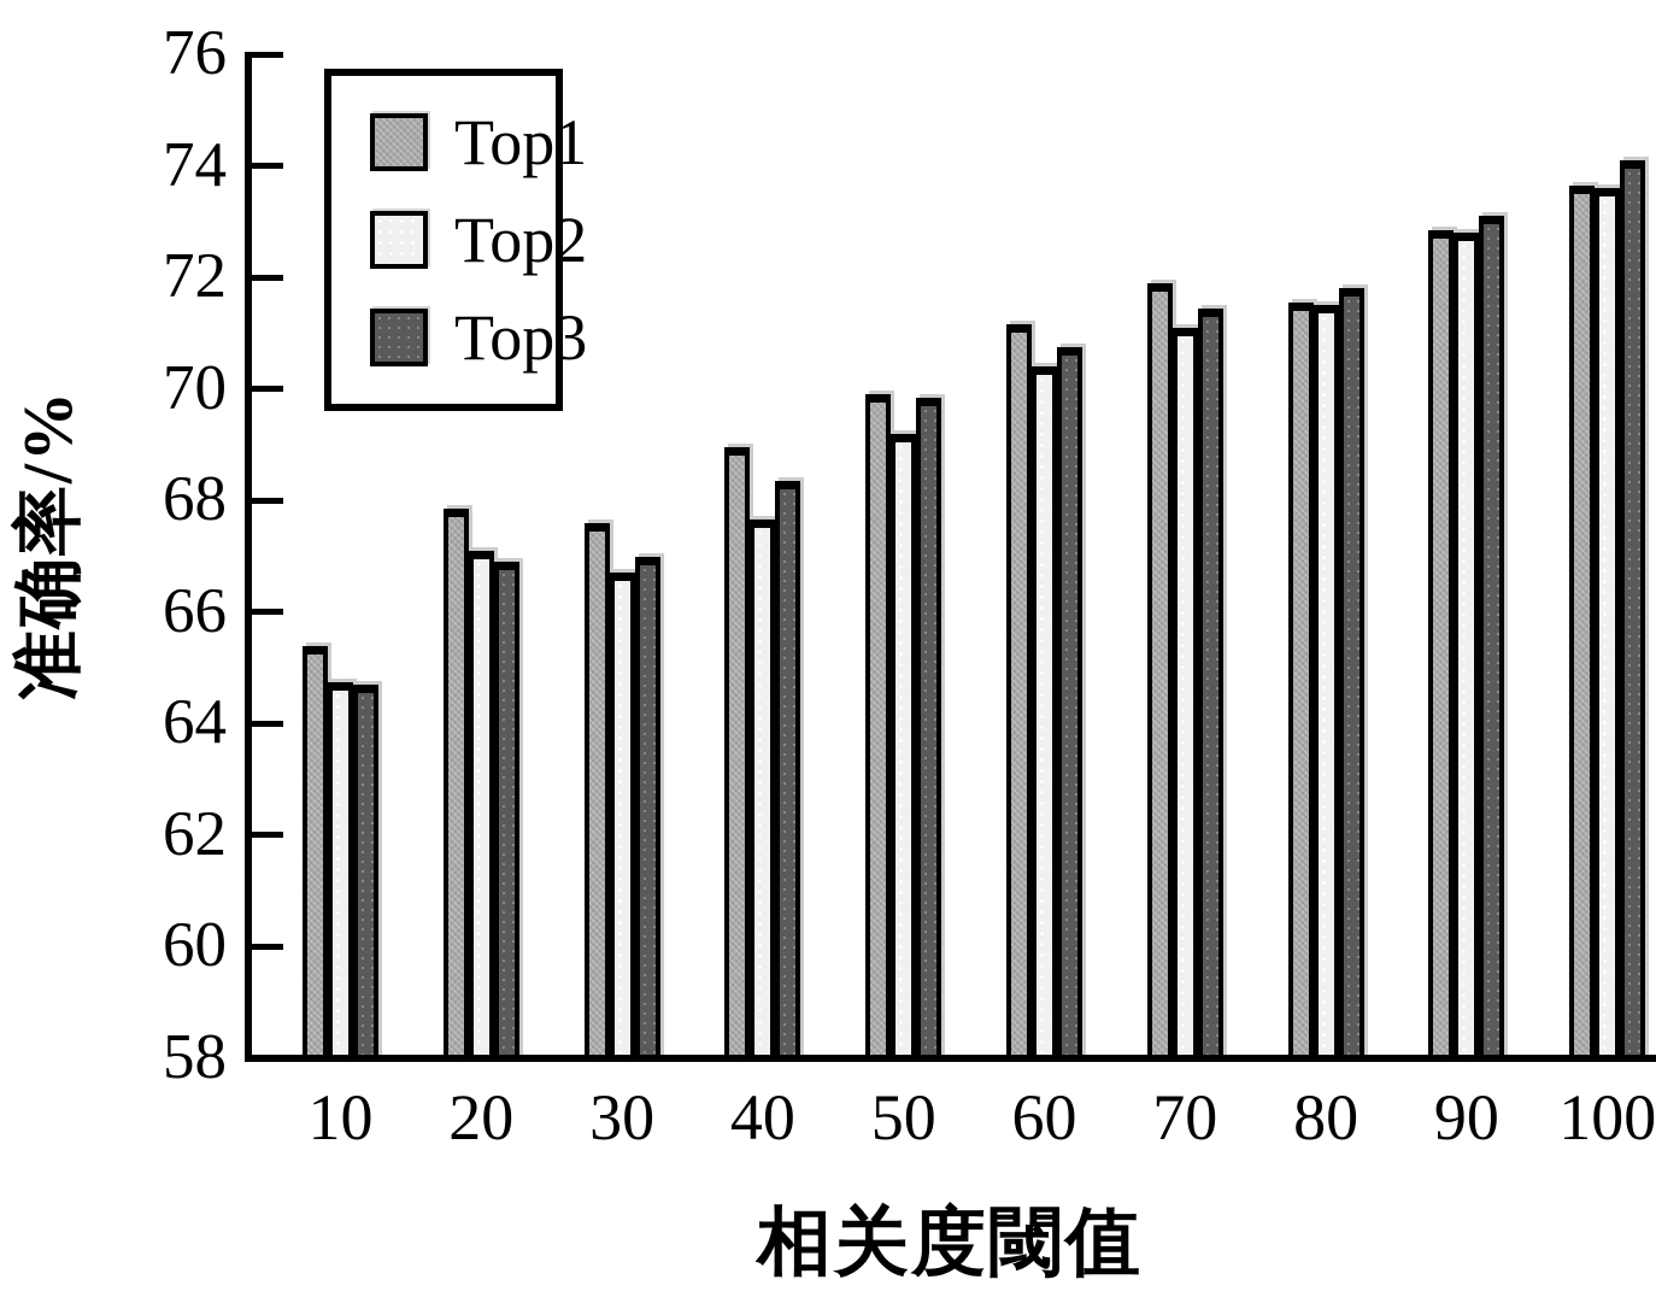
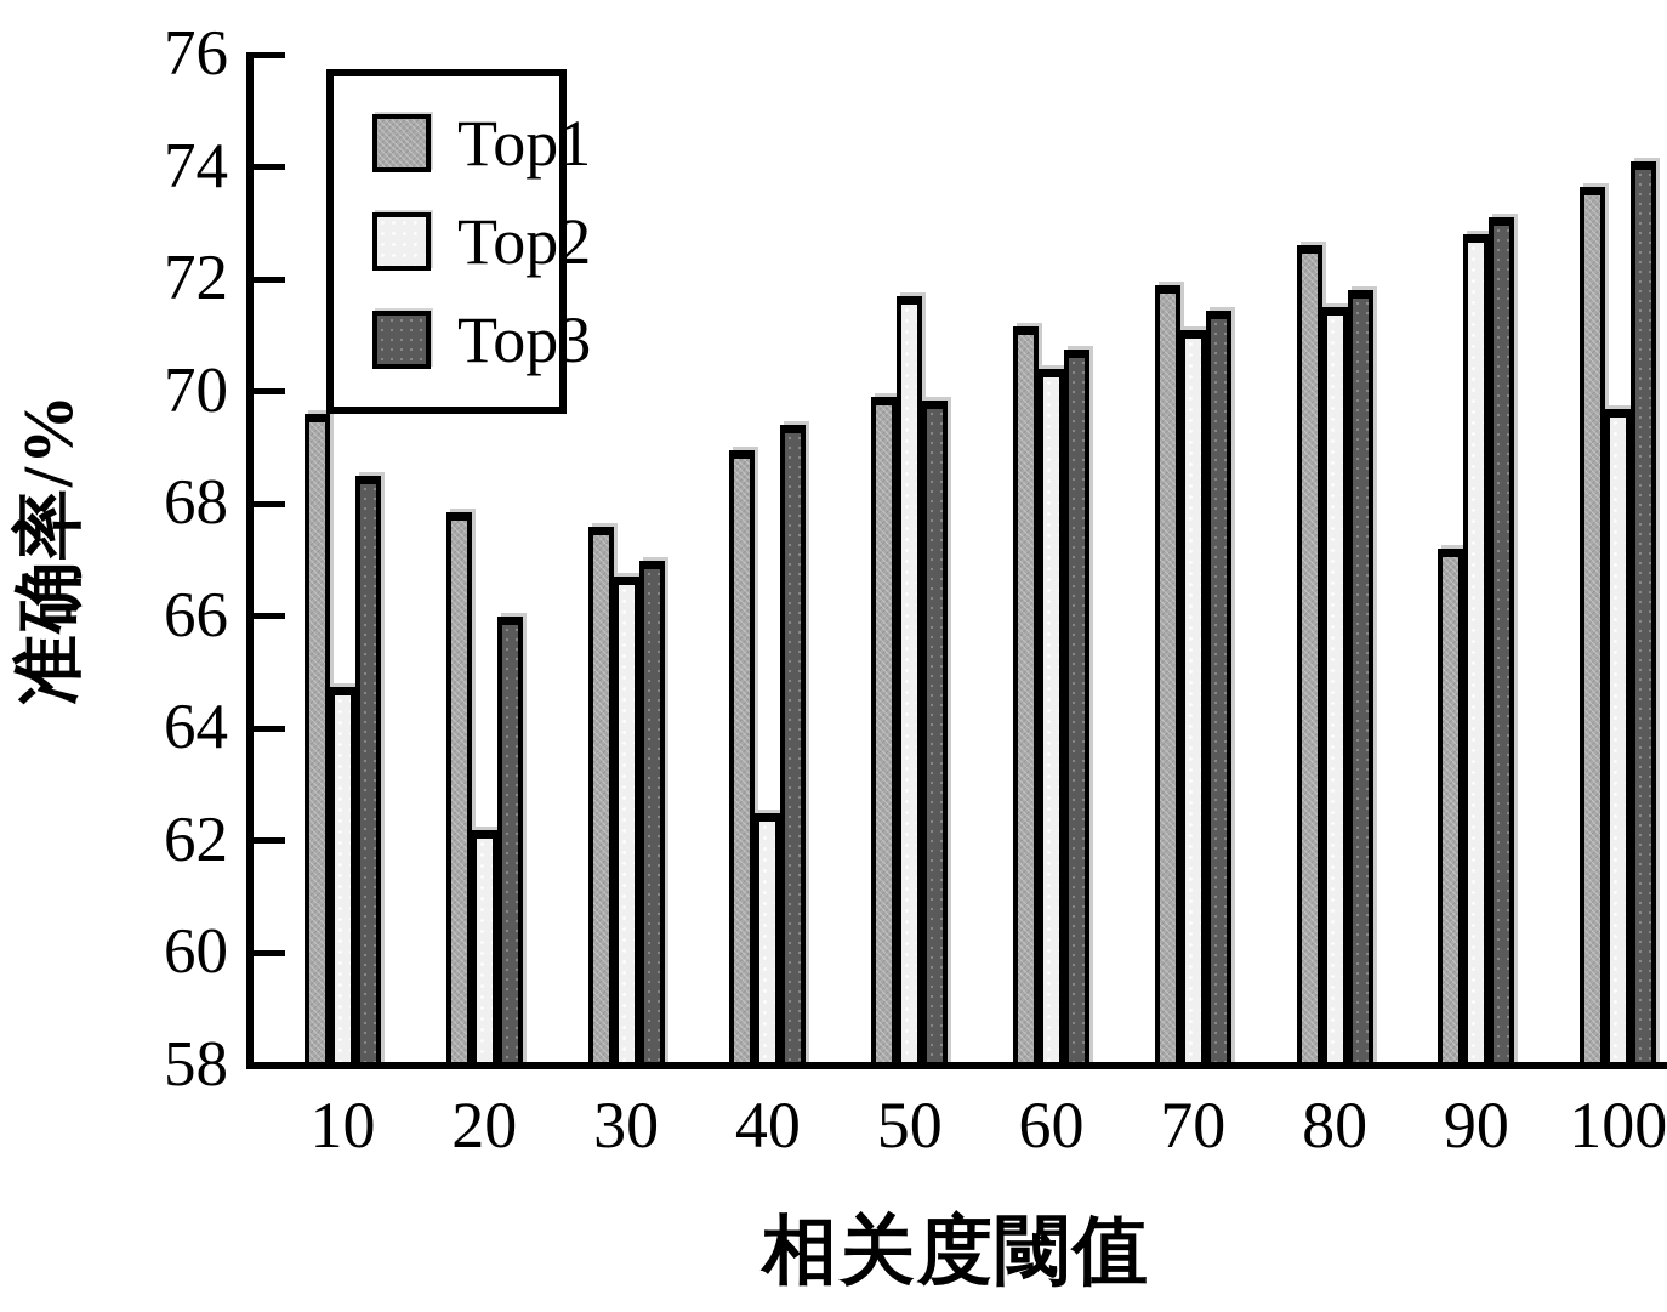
Top1/10: 65.4 -> 69.6
Top3/10: 64.7 -> 68.5
Top2/20: 67.1 -> 62.2
Top3/20: 66.9 -> 66.0
Top2/40: 67.7 -> 62.5
Top3/40: 68.3 -> 69.4
Top2/50: 69.2 -> 71.7
Top1/80: 71.5 -> 72.6
Top1/90: 72.8 -> 67.2
Top2/100: 73.6 -> 69.7
